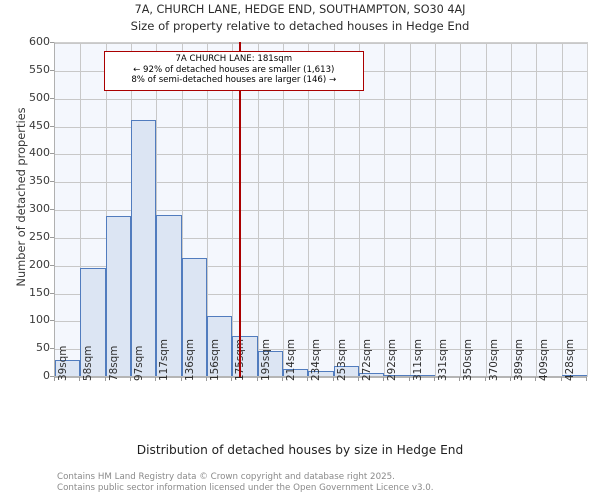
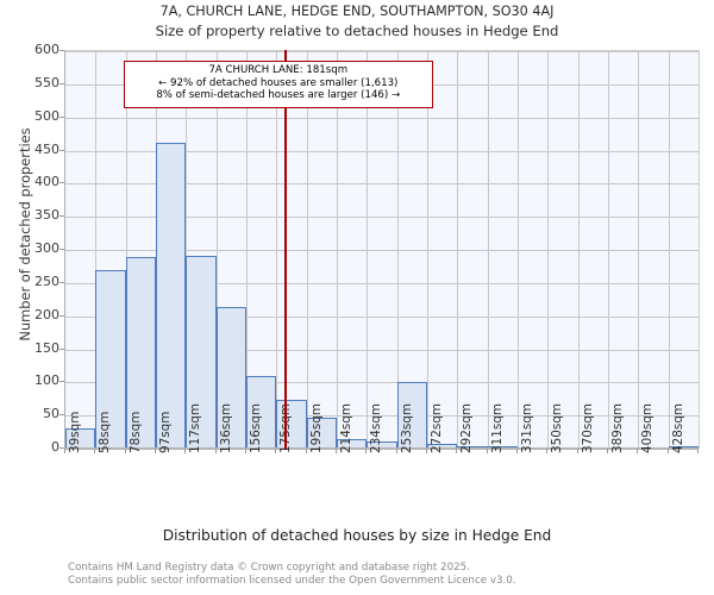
58sqm: 200 -> 270
253sqm: 20 -> 100
